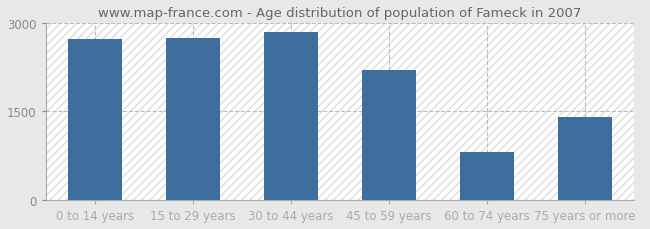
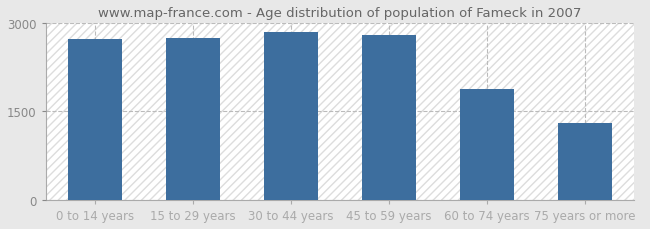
45 to 59 years: 2200 -> 2790
60 to 74 years: 820 -> 1880
75 years or more: 1400 -> 1310
